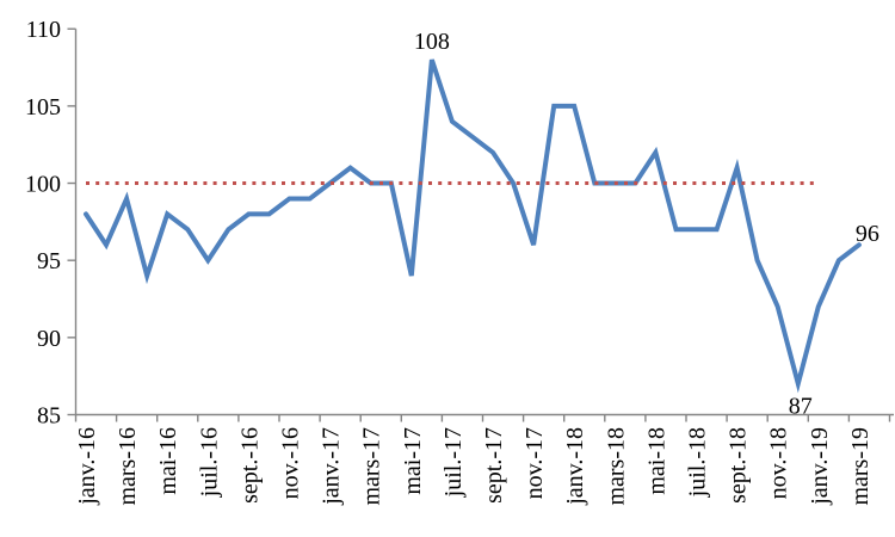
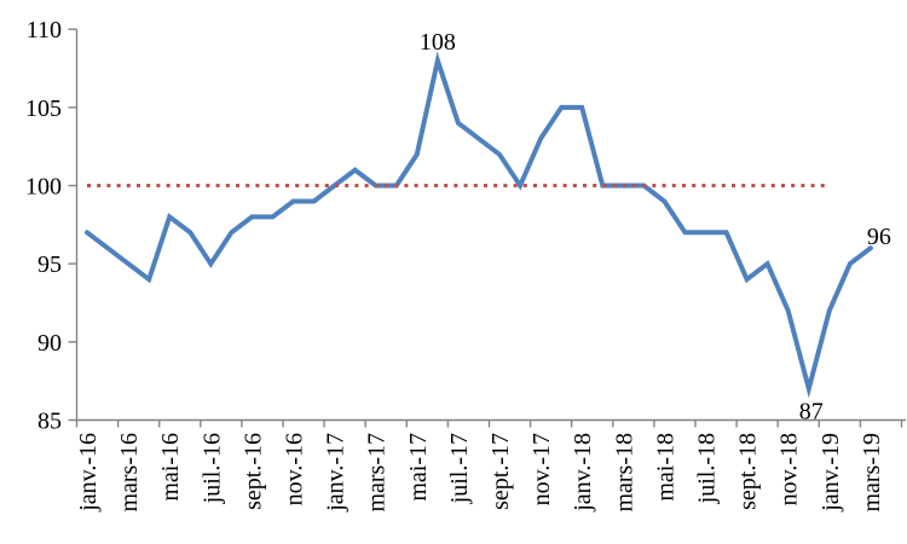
janv.-16: 98 -> 97
mars-16: 99 -> 95
mai-17: 94 -> 102
nov.-17: 96 -> 103
mai-18: 102 -> 99
sept.-18: 101 -> 94
